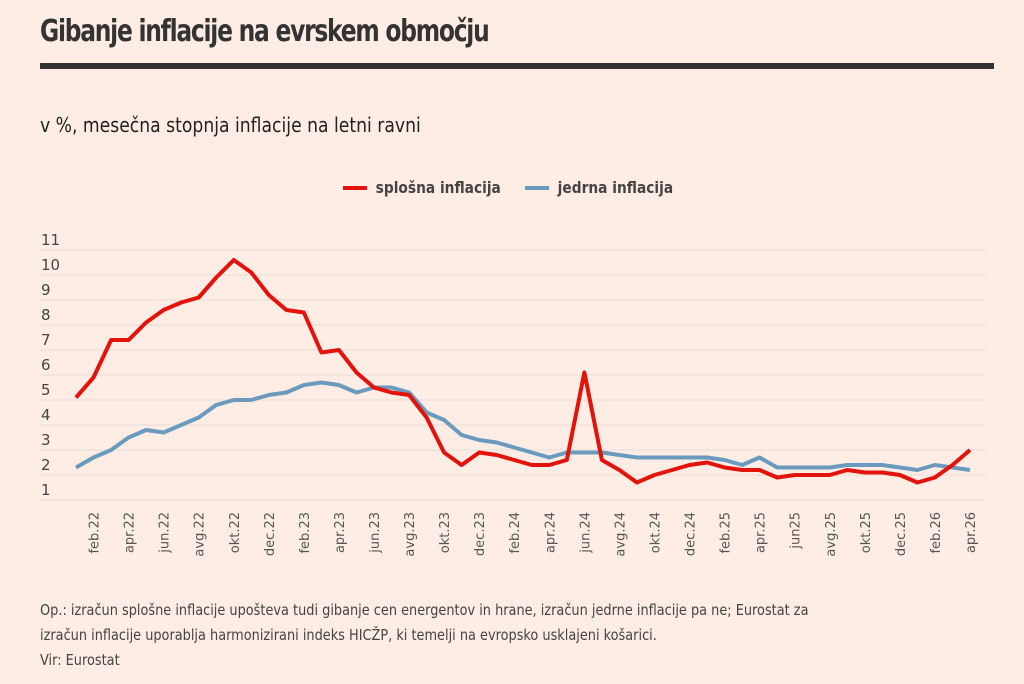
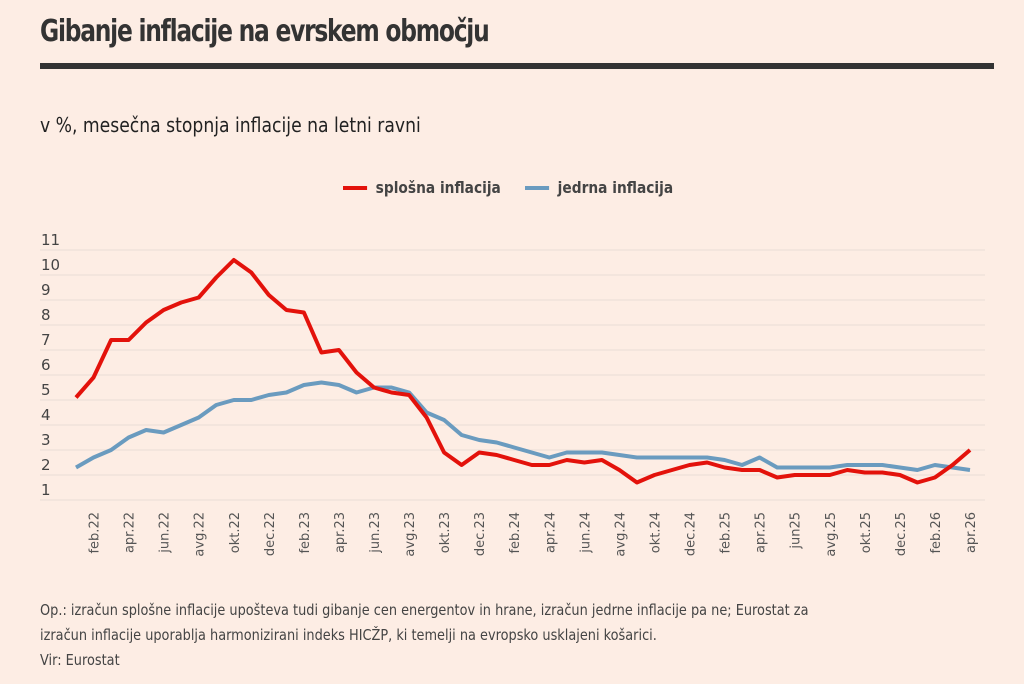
splošna inflacija/jun.24: 6.1 -> 2.5
